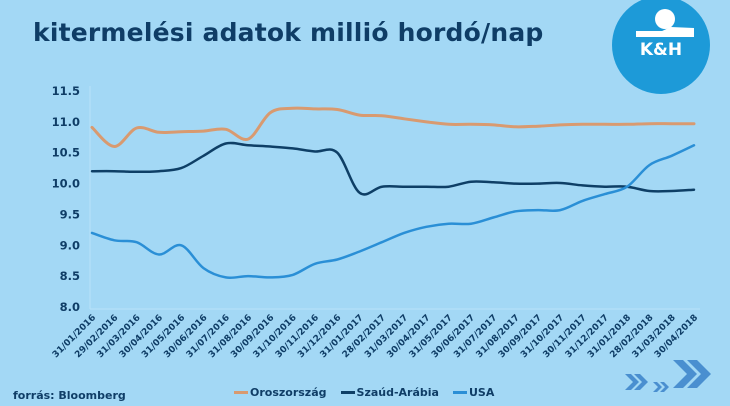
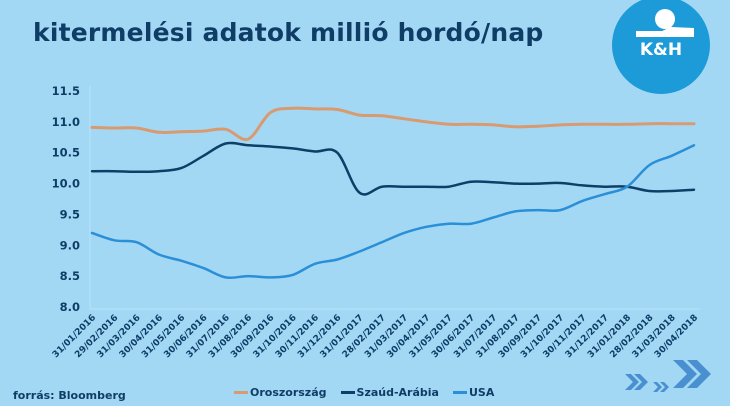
Oroszország/29/02/2016: 10.6 -> 10.9
USA/31/05/2016: 9.0 -> 8.8
